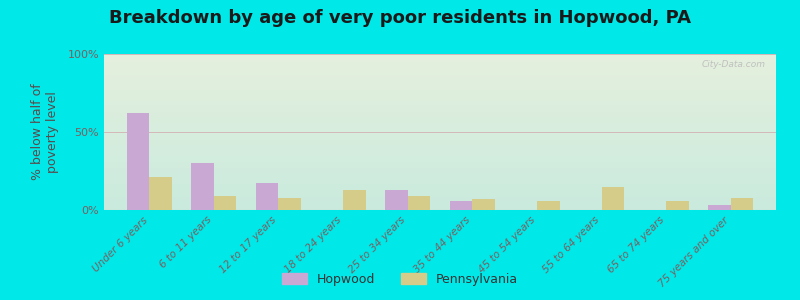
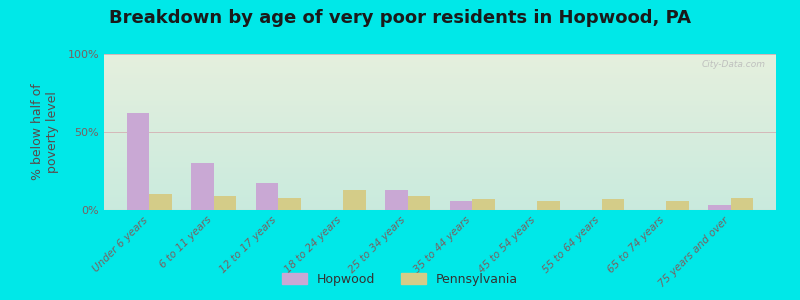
Pennsylvania/Under 6 years: 21% -> 10%
Pennsylvania/55 to 64 years: 15% -> 7%
